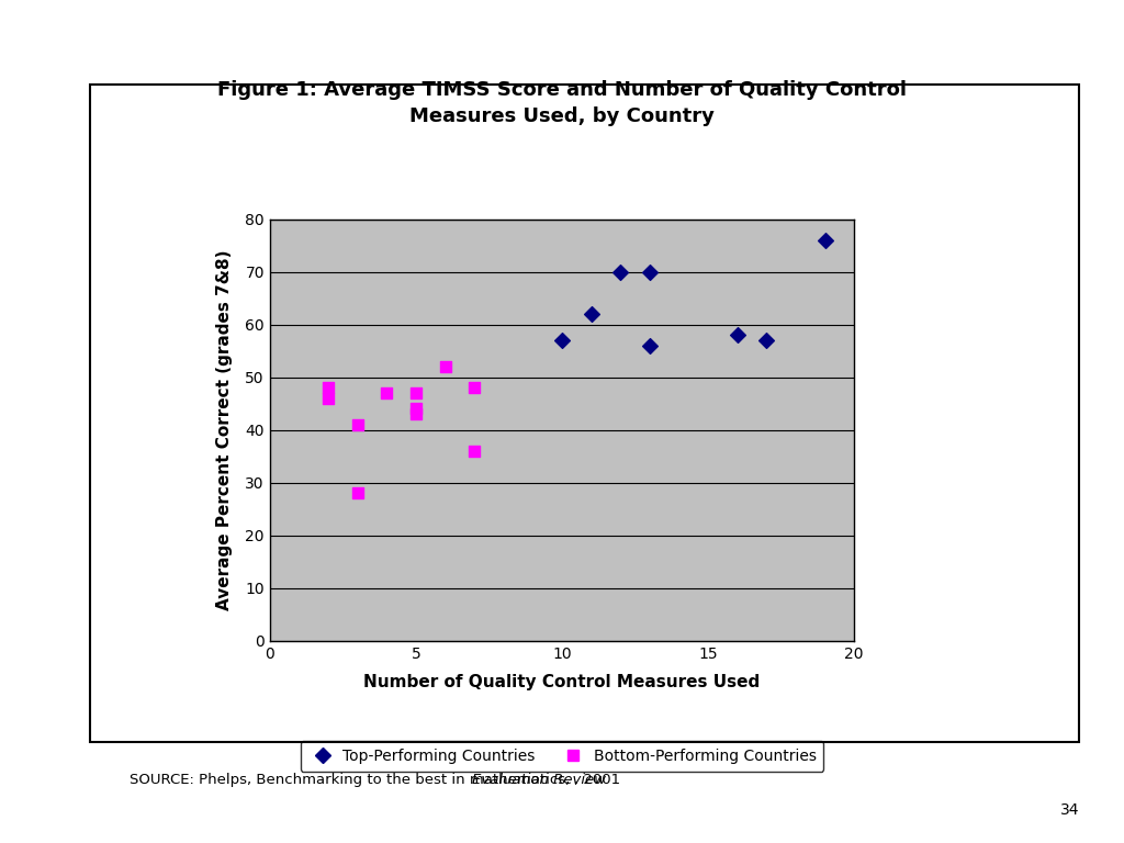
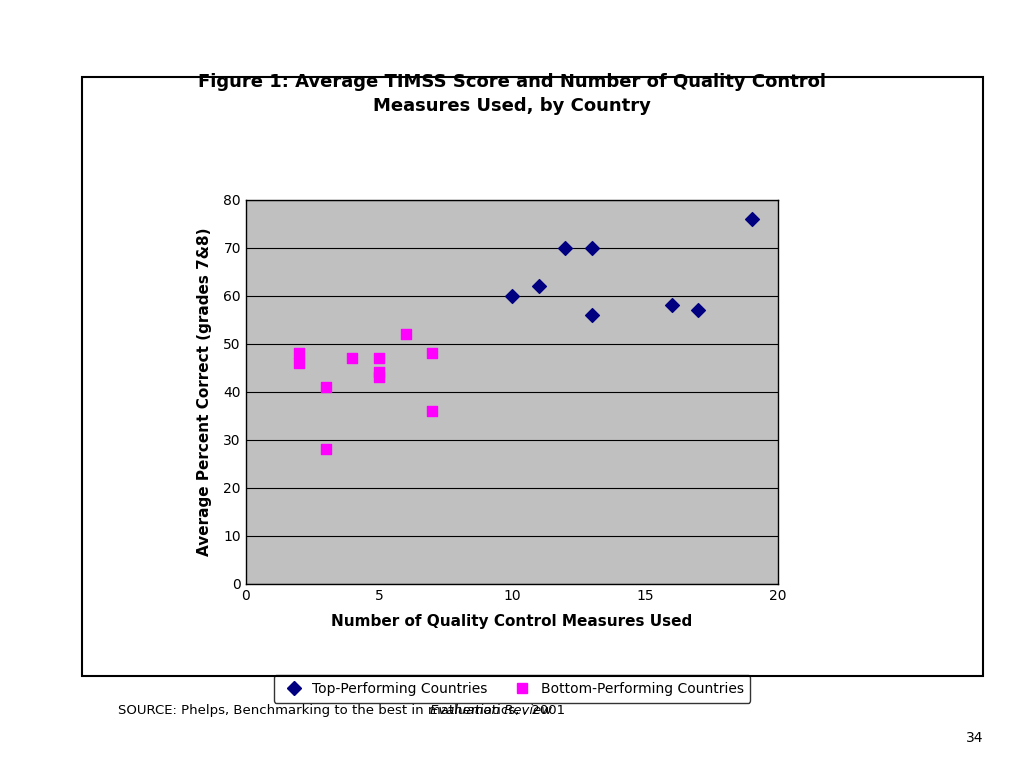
Top-Performing Countries/10: 57 -> 60
